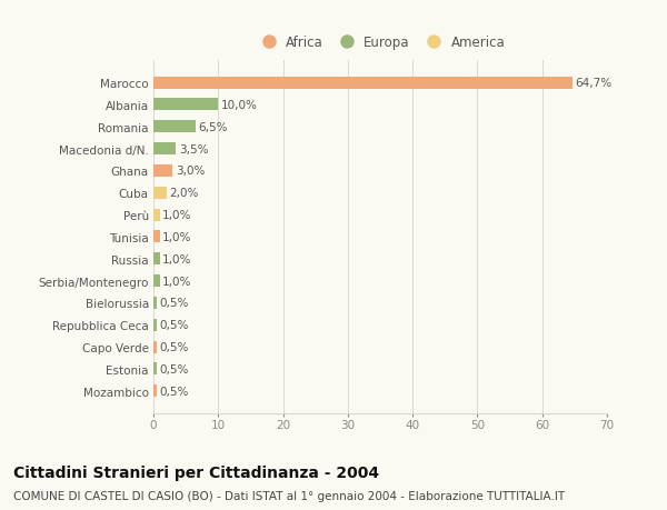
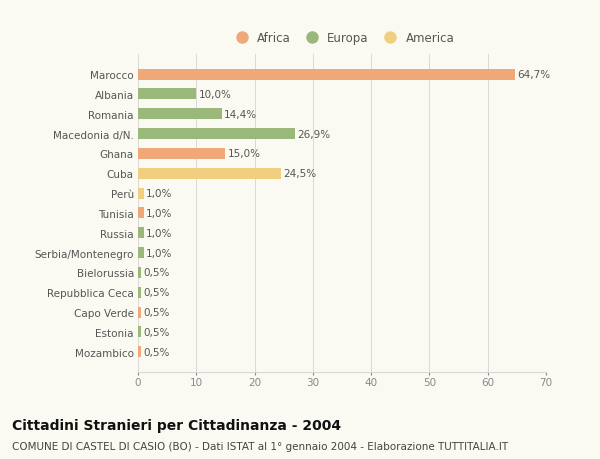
Romania: 6,5% -> 14,4%
Macedonia d/N.: 3,5% -> 26,9%
Ghana: 3,0% -> 15,0%
Cuba: 2,0% -> 24,5%
